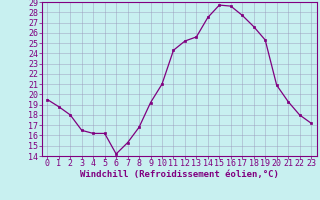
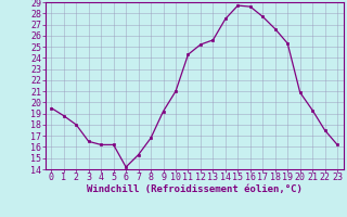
22: 18.0 -> 17.5
23: 17.2 -> 16.2
